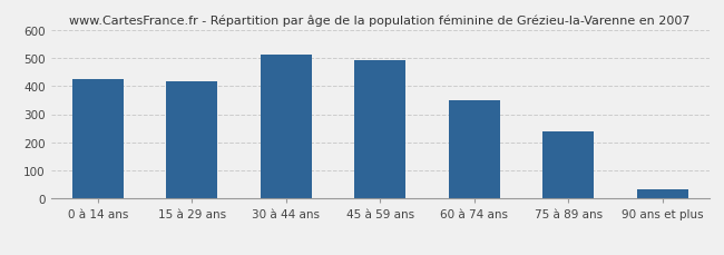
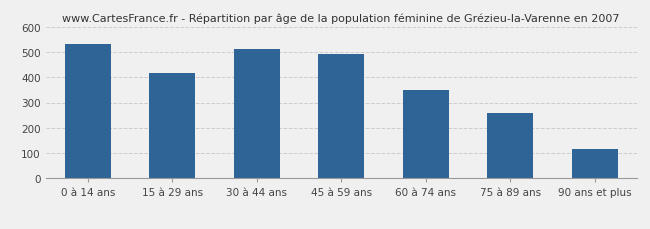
0 à 14 ans: 425 -> 530
75 à 89 ans: 237 -> 260
90 ans et plus: 33 -> 115
